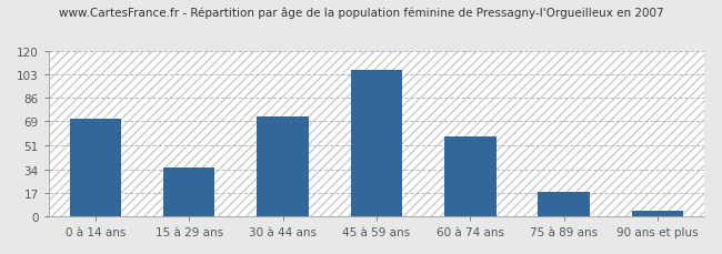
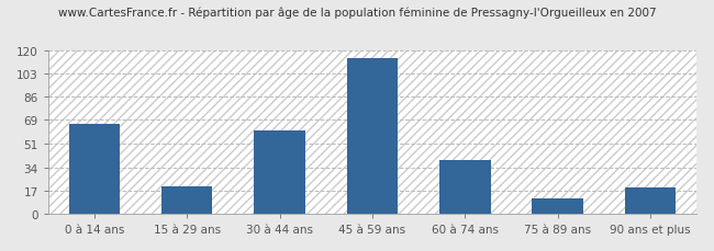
0 à 14 ans: 71 -> 66
15 à 29 ans: 35 -> 20
30 à 44 ans: 72 -> 61
45 à 59 ans: 106 -> 114
60 à 74 ans: 58 -> 39
75 à 89 ans: 18 -> 11
90 ans et plus: 4 -> 19
